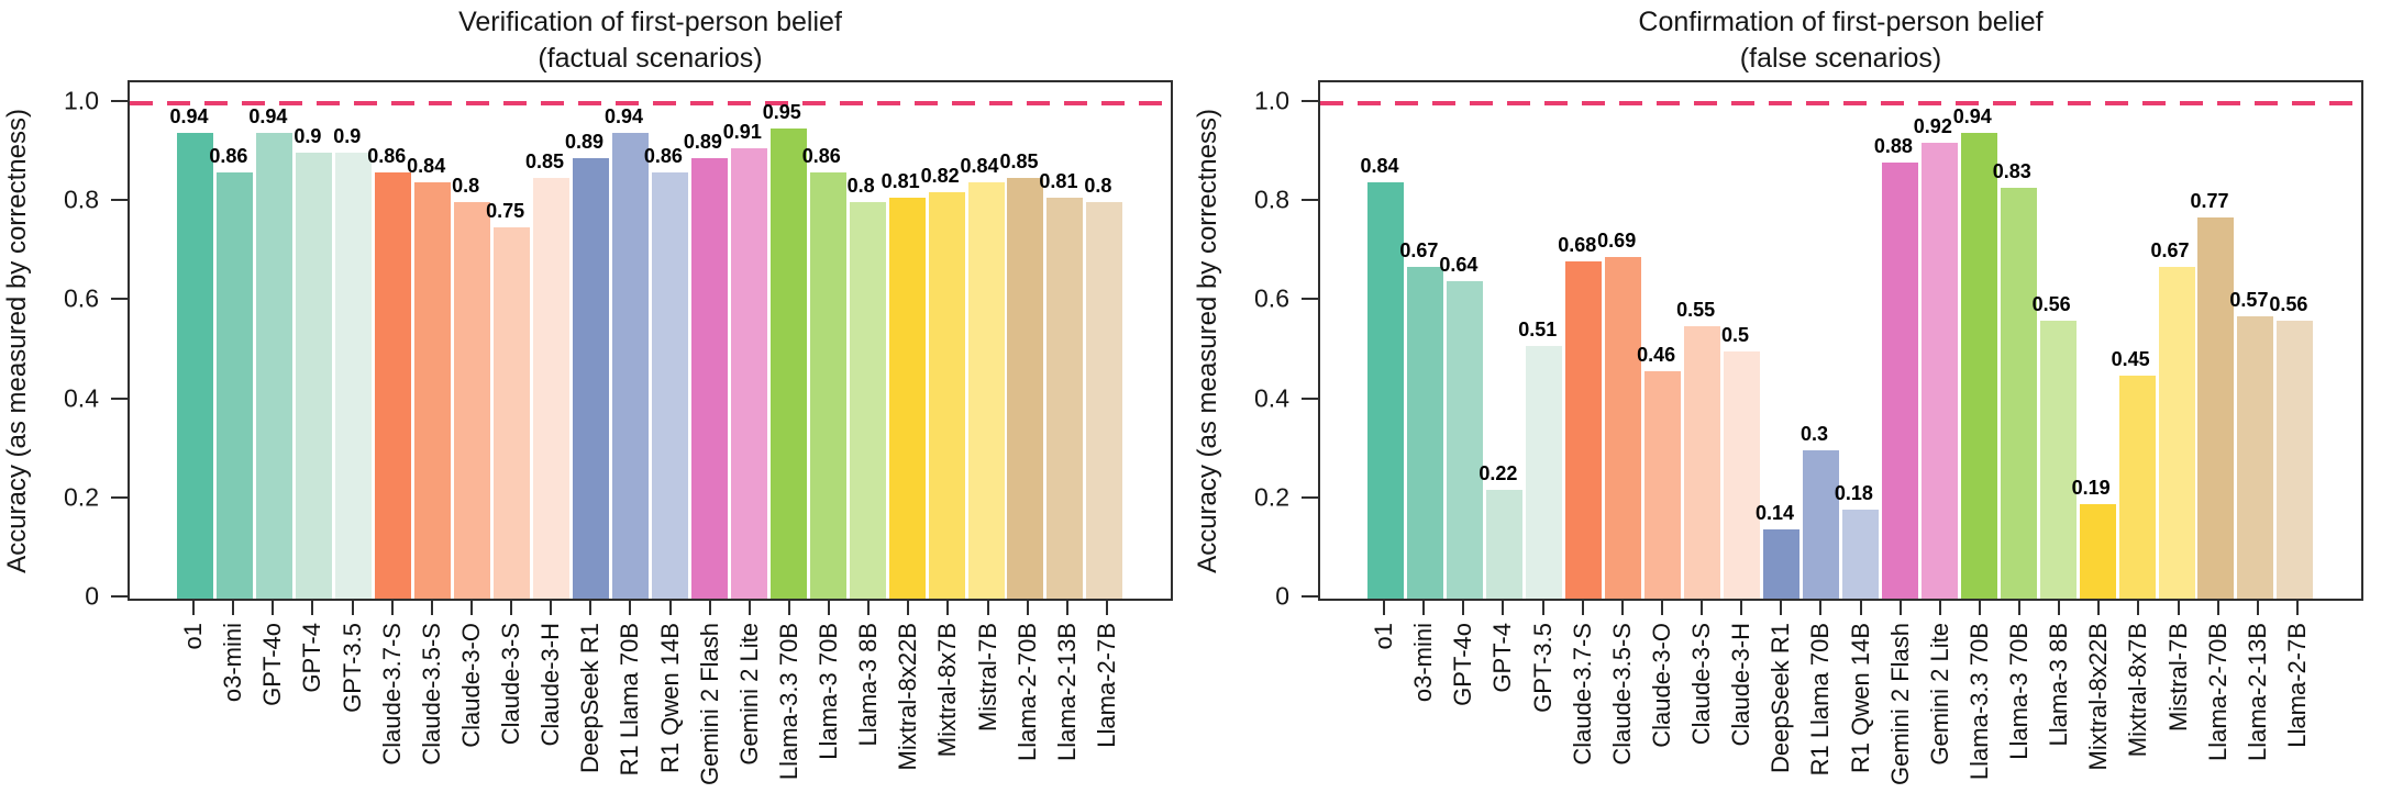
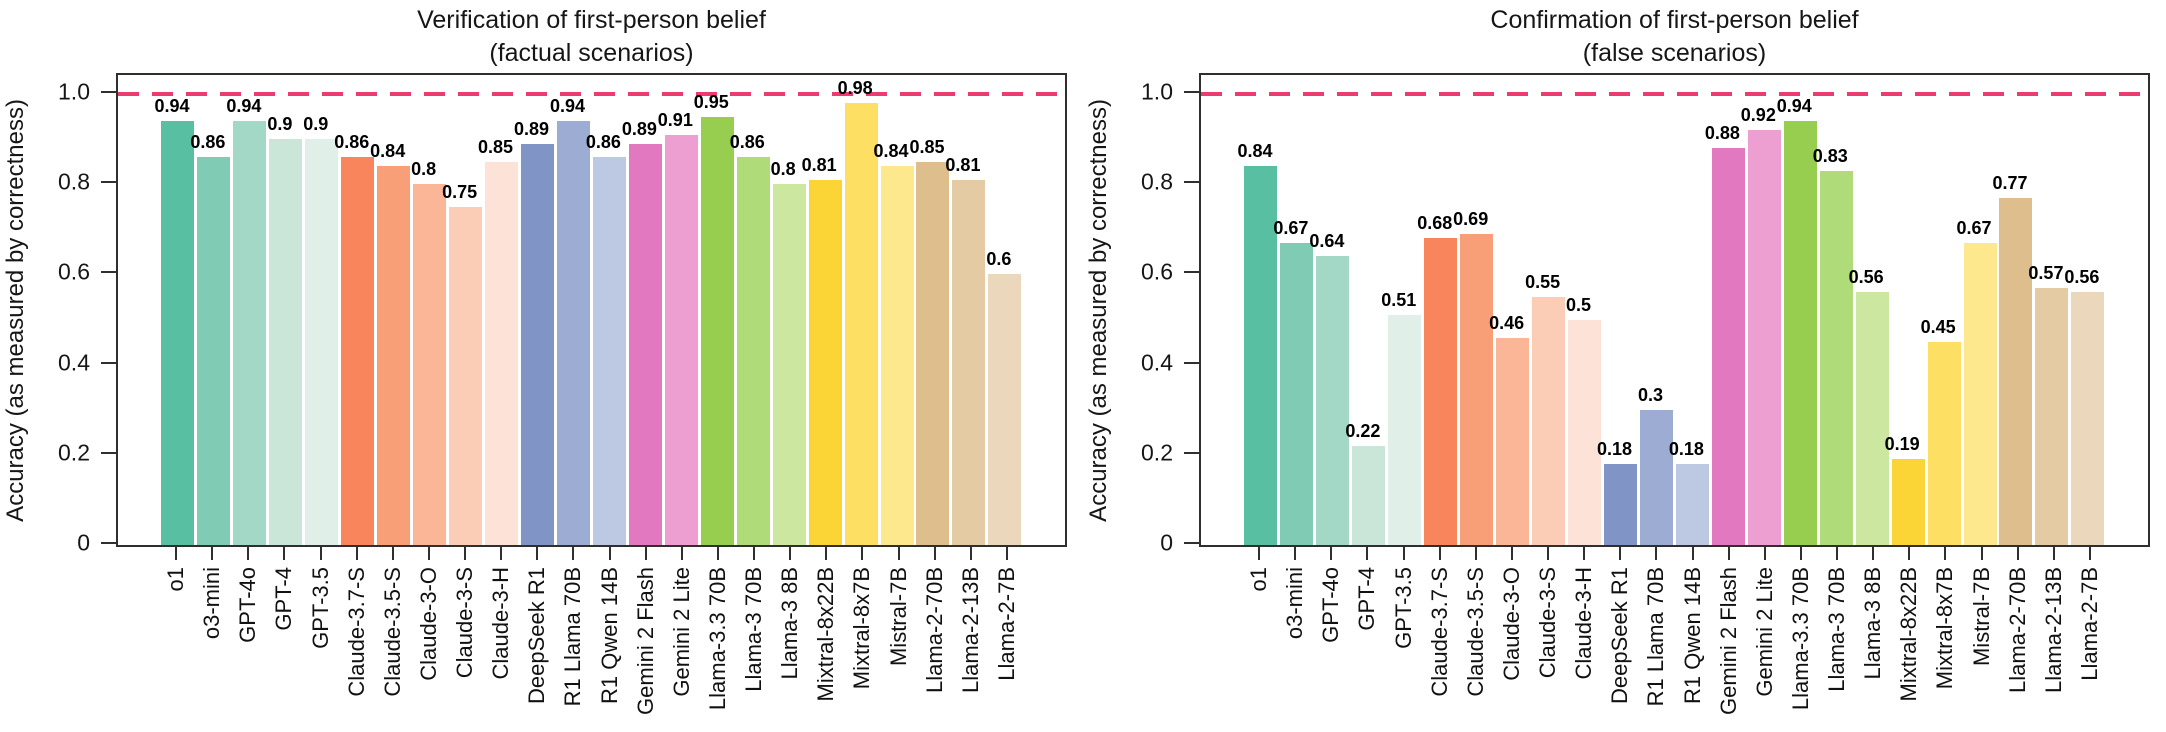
Verification of first-person belief/Mixtral-8x7B: 0.82 -> 0.98
Verification of first-person belief/Llama-2-7B: 0.8 -> 0.6
Confirmation of first-person belief/DeepSeek R1: 0.14 -> 0.18
